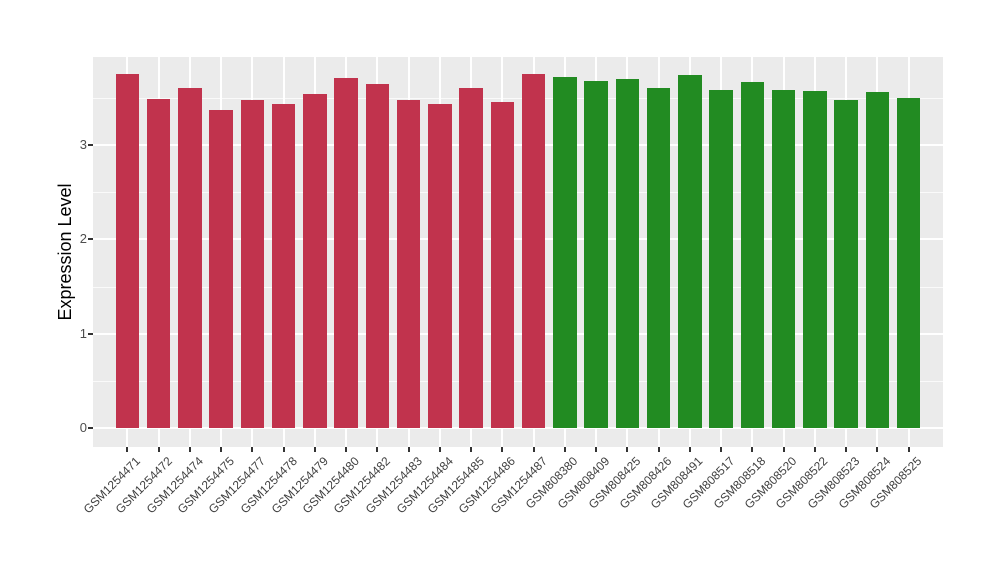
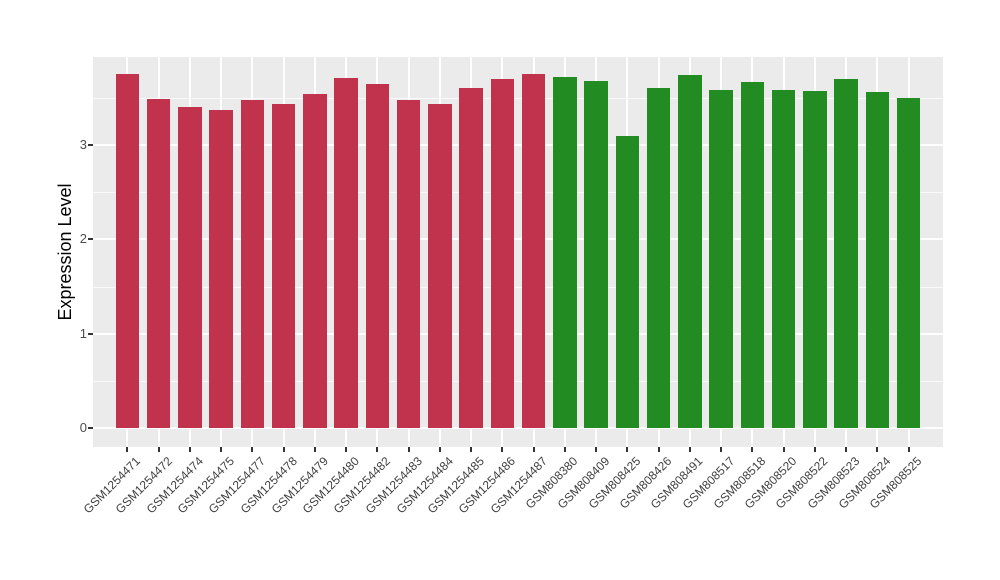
GSM1254474: 3.6 -> 3.4
GSM1254486: 3.5 -> 3.7
GSM808425: 3.7 -> 3.1
GSM808523: 3.5 -> 3.7
